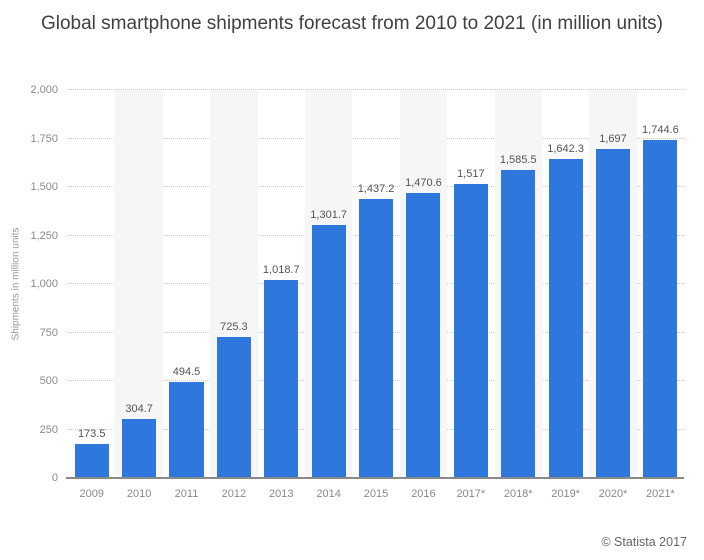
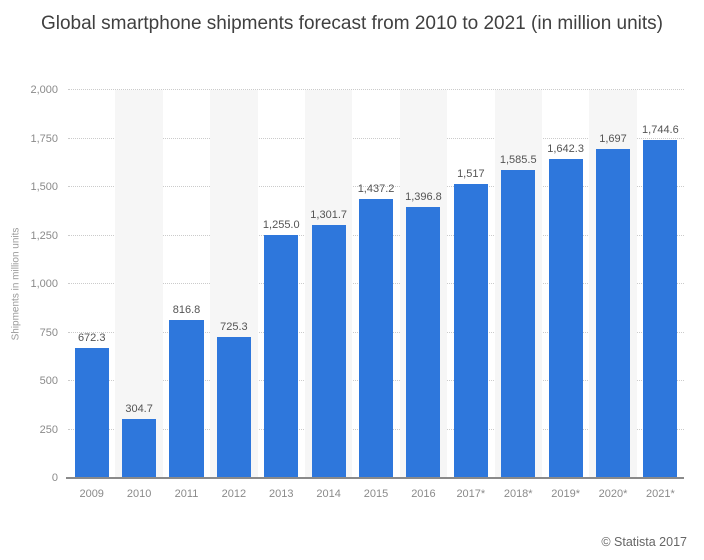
2009: 173.5 -> 672.3
2011: 494.5 -> 816.8
2013: 1,018.7 -> 1,255.0
2016: 1,470.6 -> 1,396.8
